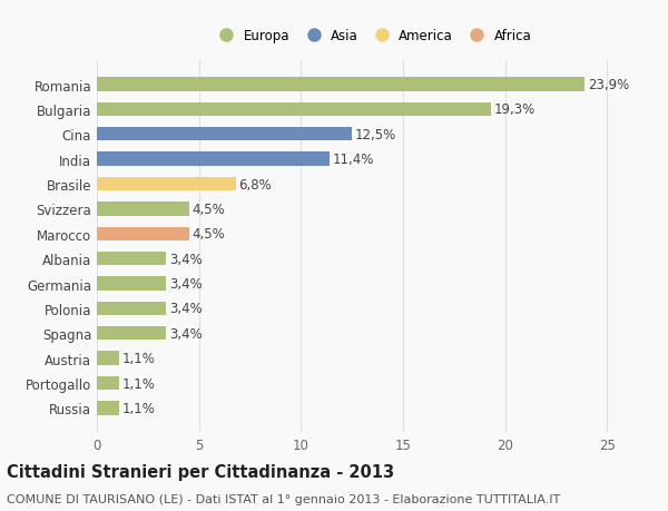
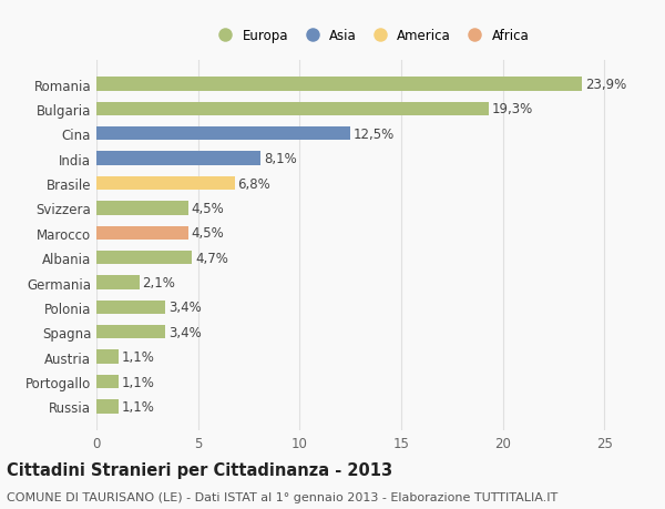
India: 11,4% -> 8,1%
Albania: 3,4% -> 4,7%
Germania: 3,4% -> 2,1%
